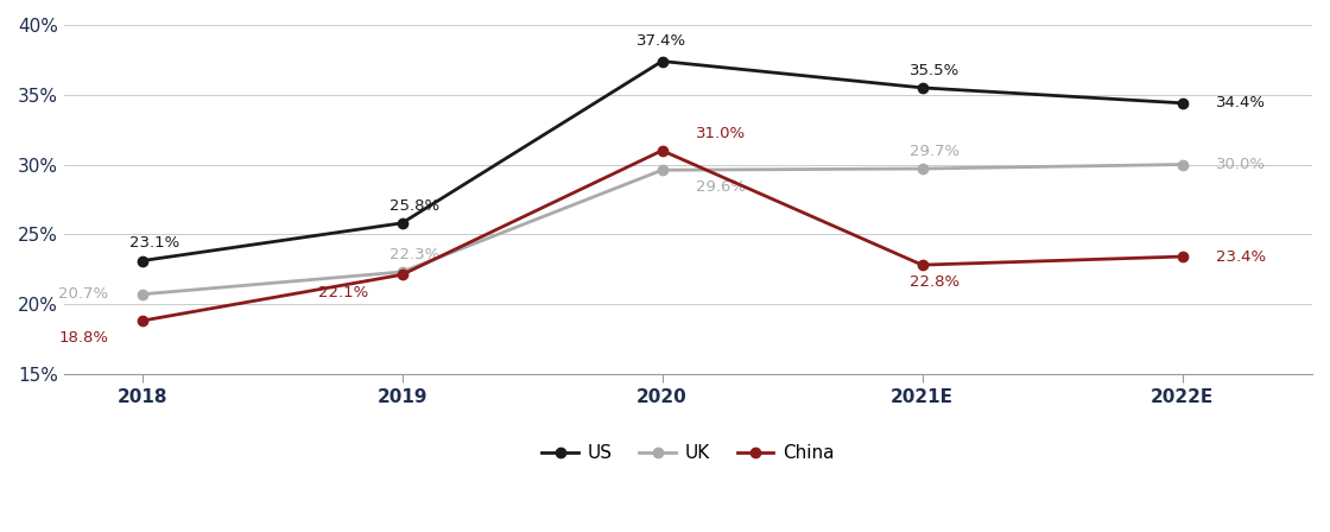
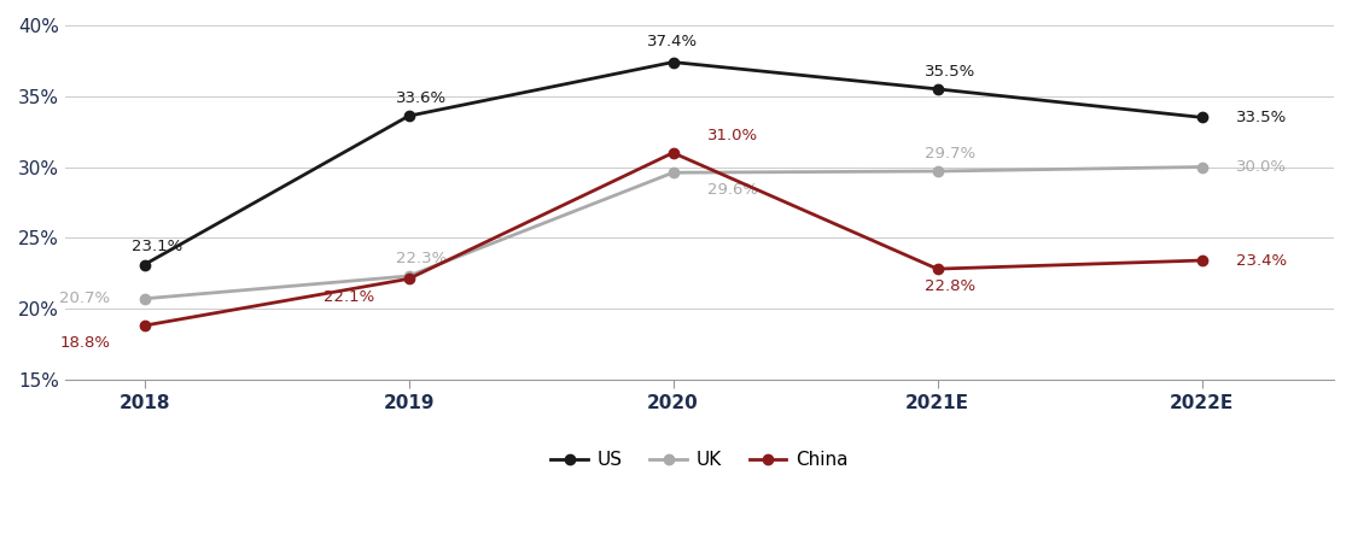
US/2019: 25.8% -> 33.6%
US/2022E: 34.4% -> 33.5%
